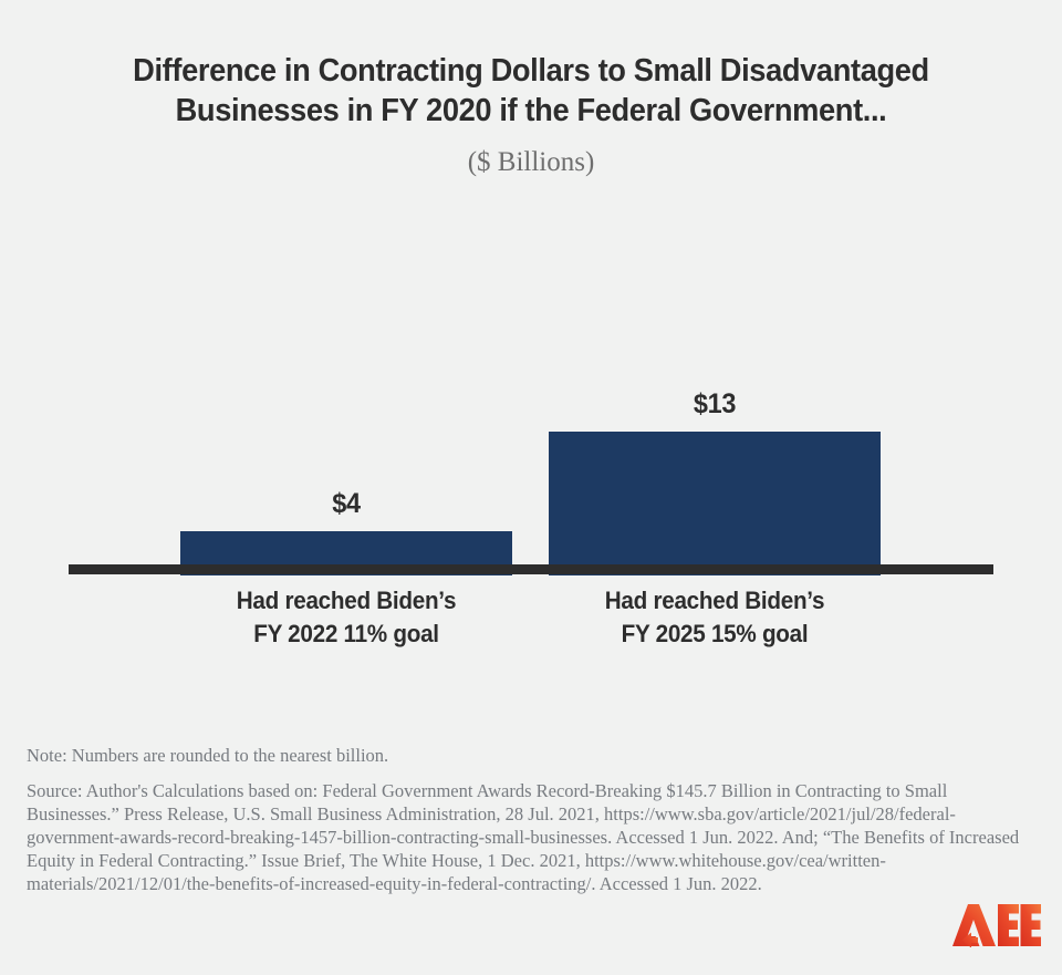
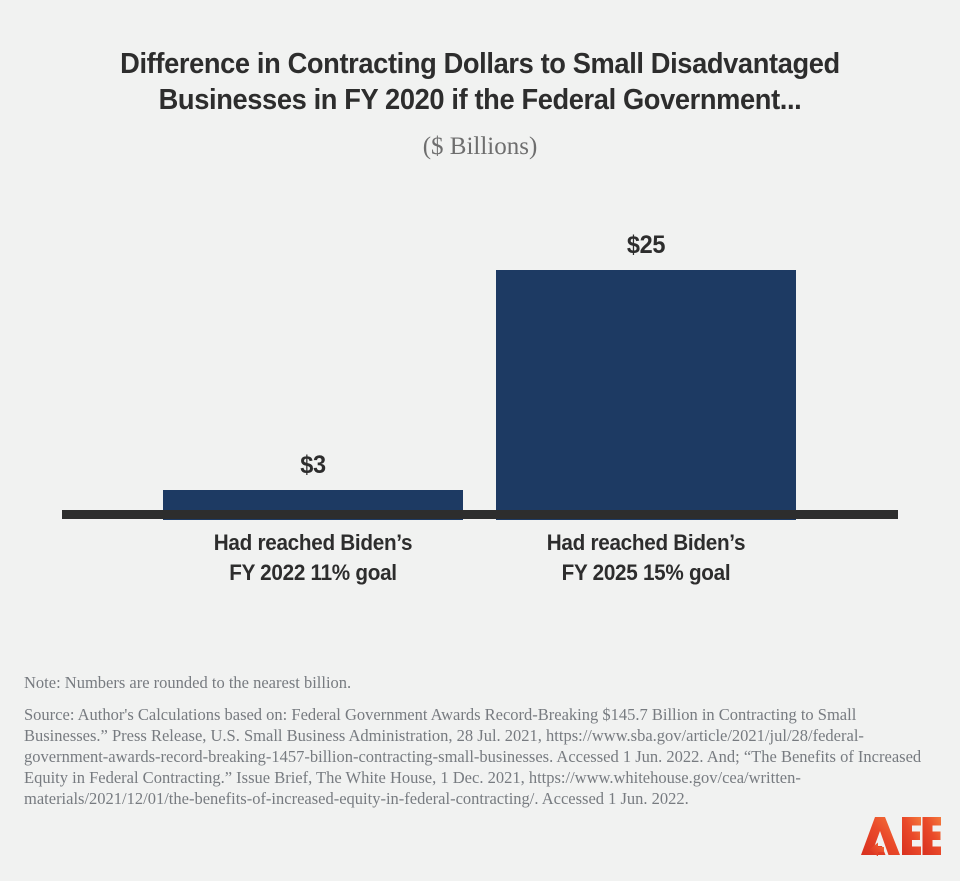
Had reached Biden’s FY 2022 11% goal: $4 -> $3
Had reached Biden’s FY 2025 15% goal: $13 -> $25
